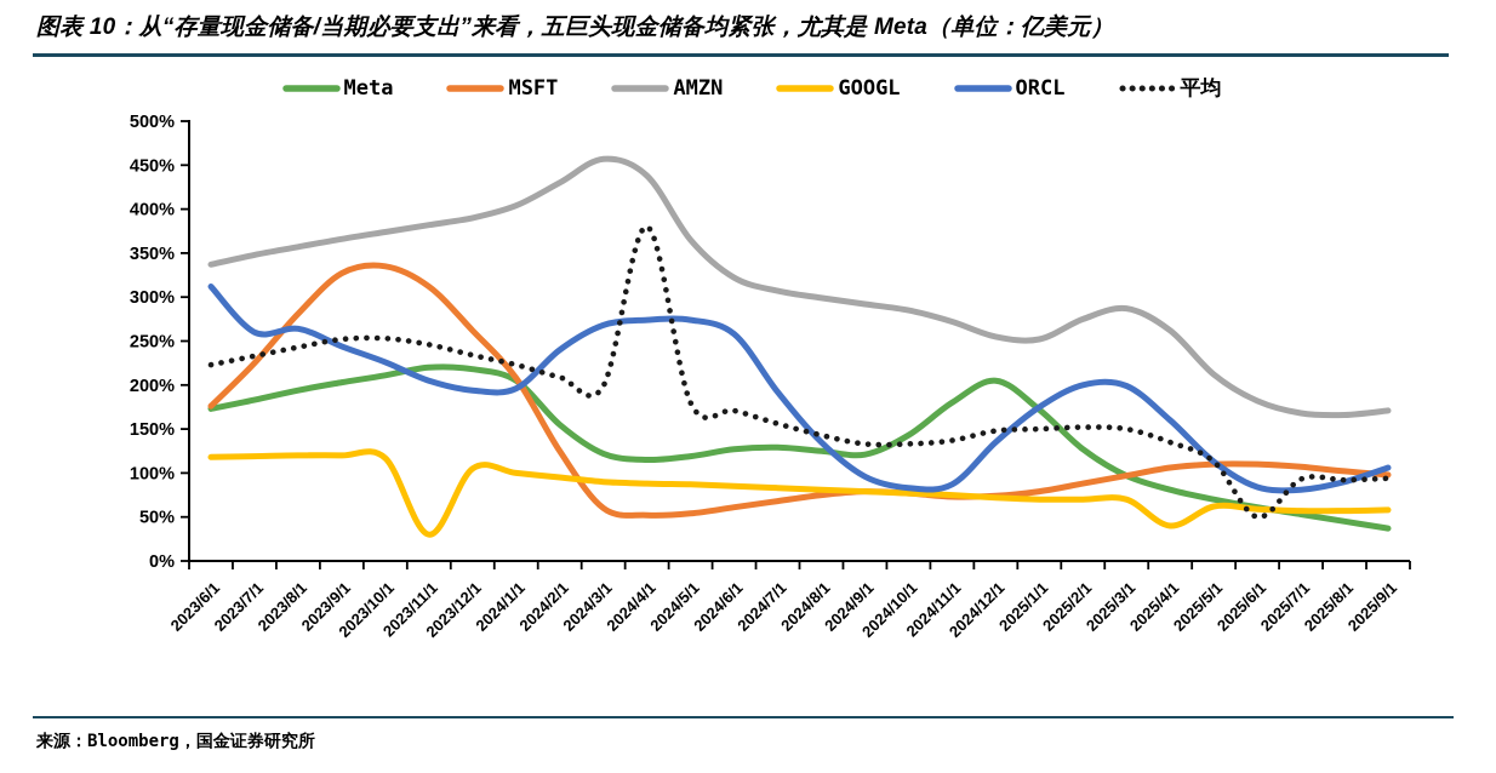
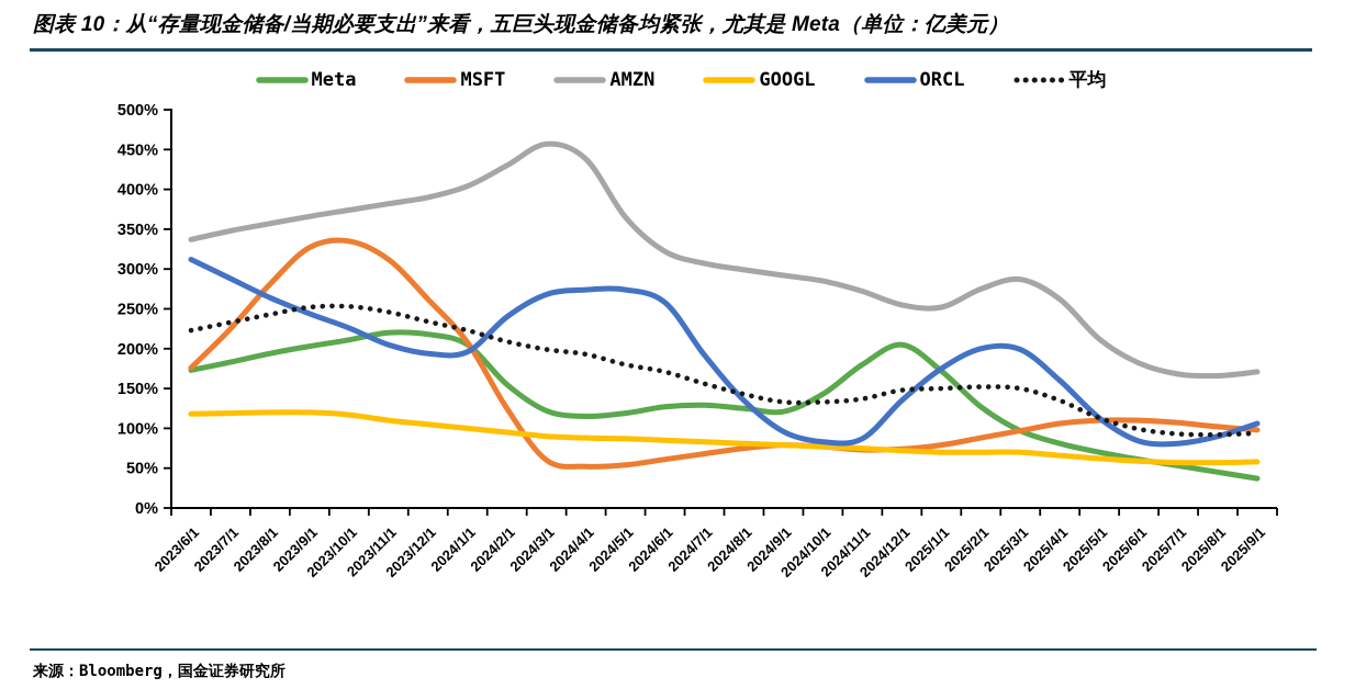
ORCL/2023/7/1: 260% -> 290%
GOOGL/2023/11/1: 30% -> 110%
平均/2024/4/1: 380% -> 190%
GOOGL/2025/4/1: 40% -> 70%
平均/2025/6/1: 50% -> 100%
